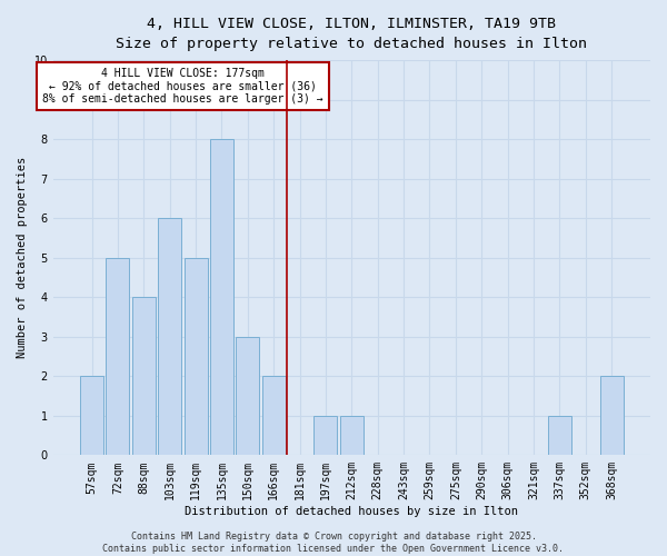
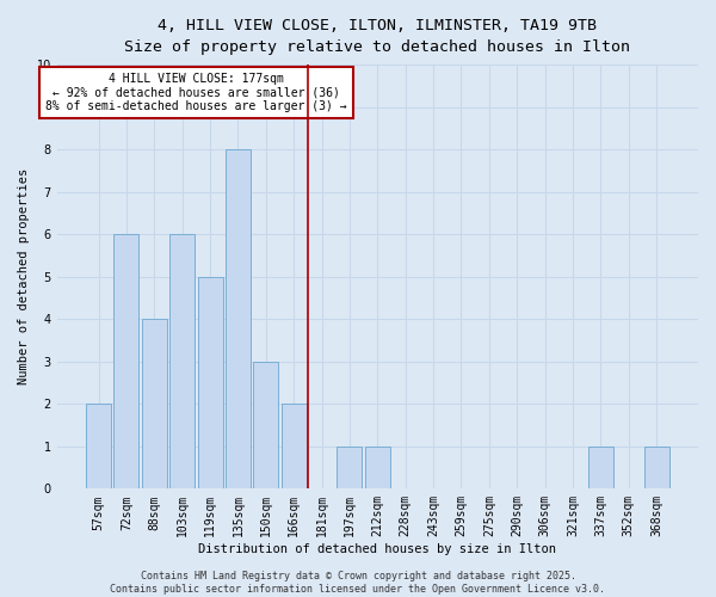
72sqm: 5 -> 6
368sqm: 2 -> 1
